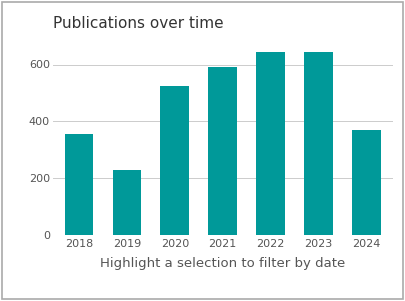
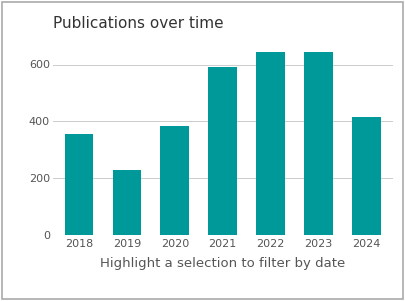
2020: 525 -> 382
2024: 370 -> 415
